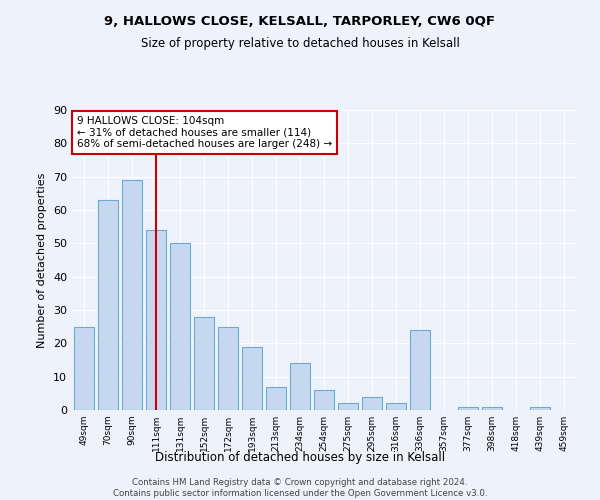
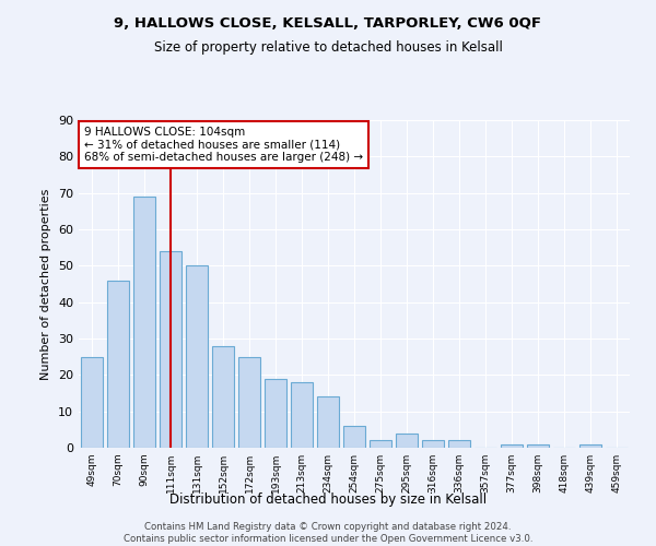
70sqm: 63 -> 46
213sqm: 7 -> 18
336sqm: 24 -> 2
